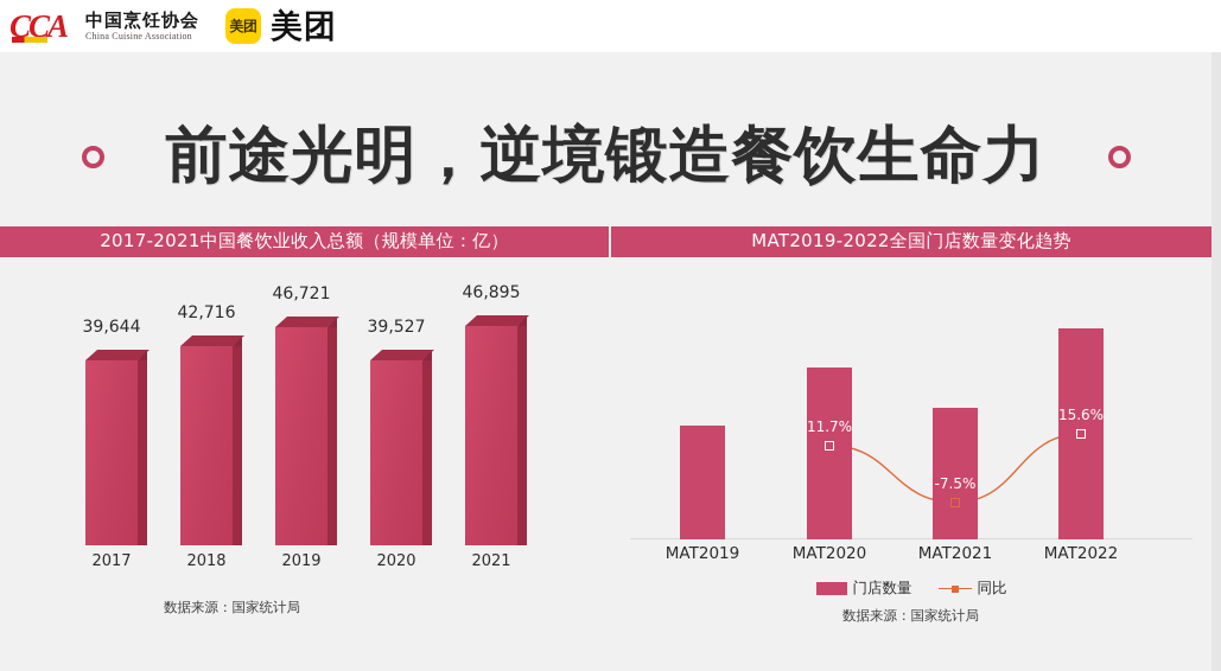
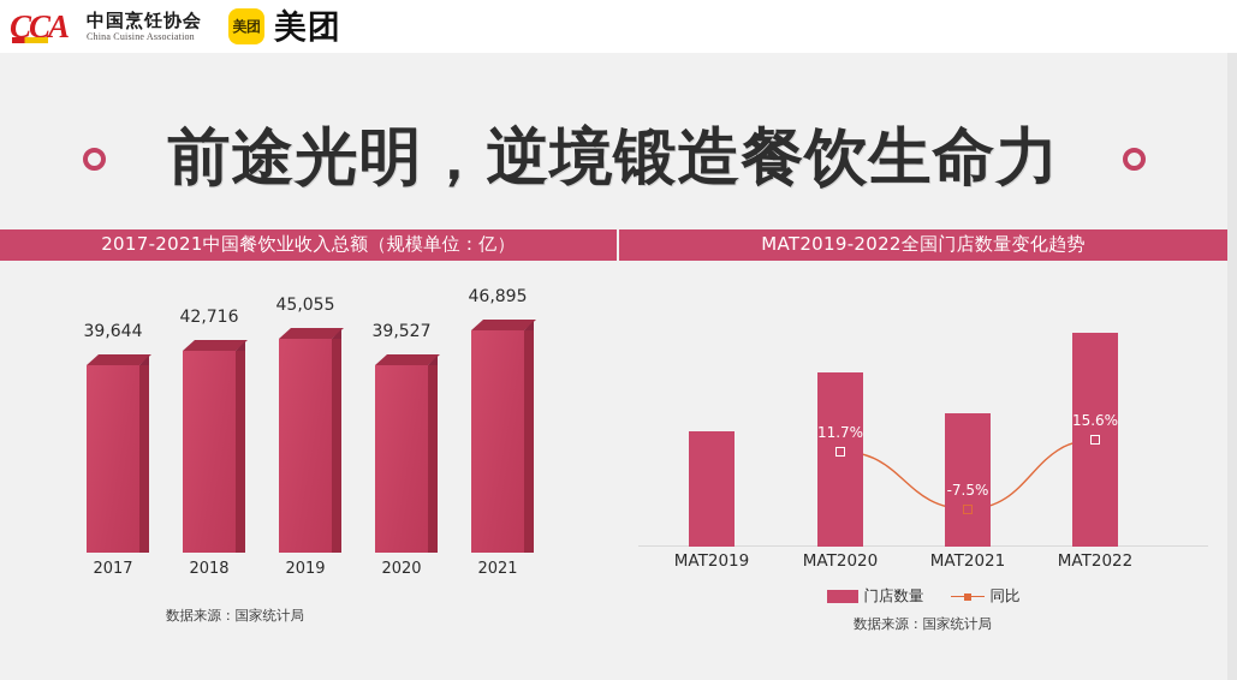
2017-2021中国餐饮业收入总额（规模单位：亿）/2019: 46,721 -> 45,055
